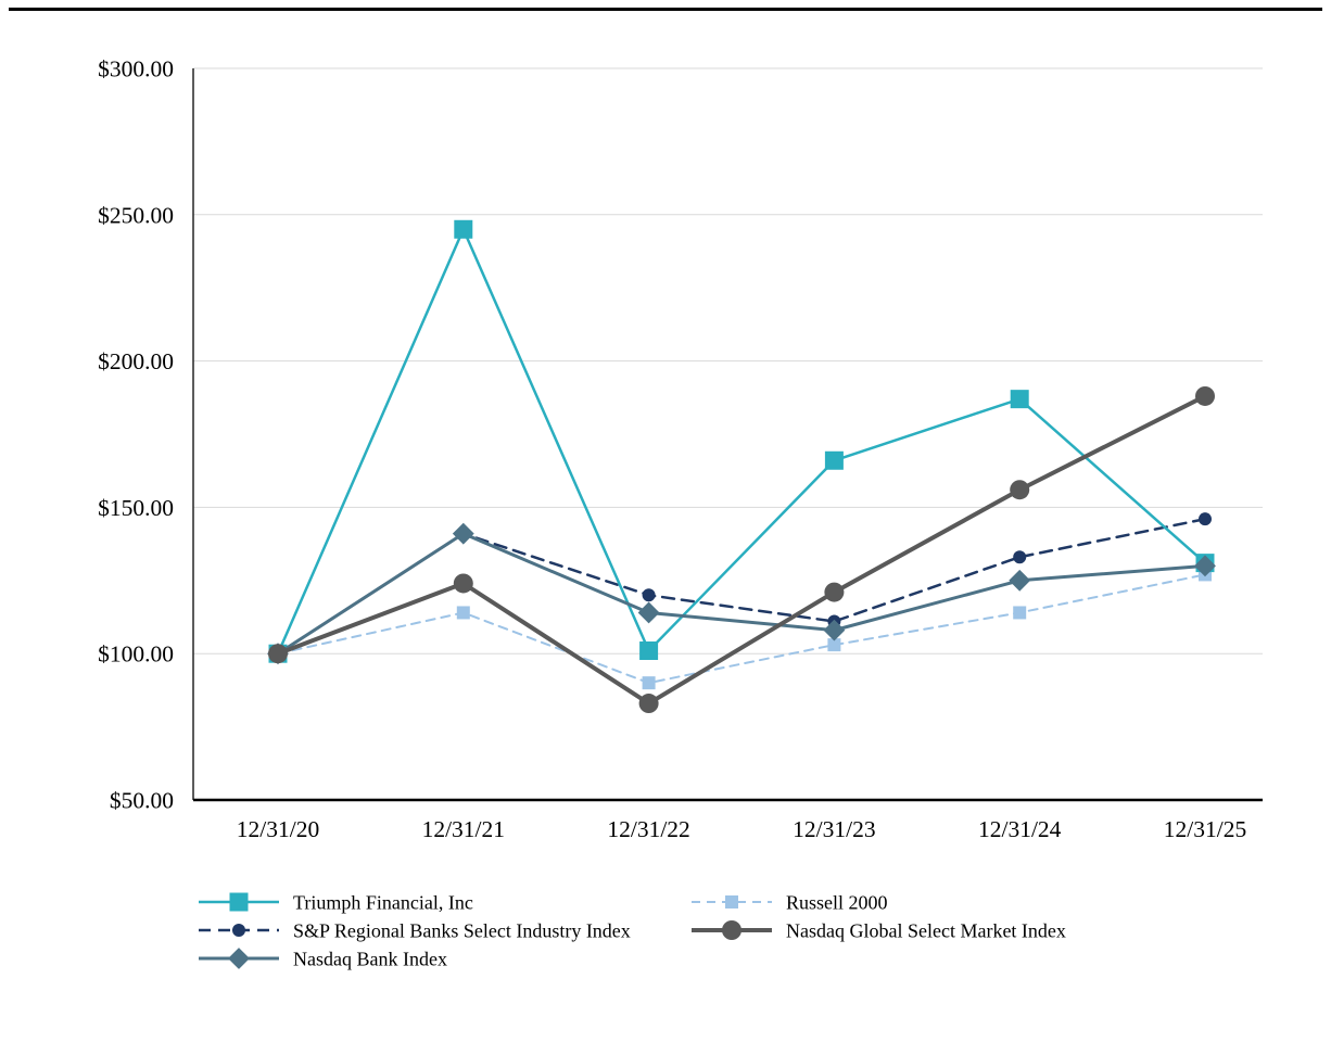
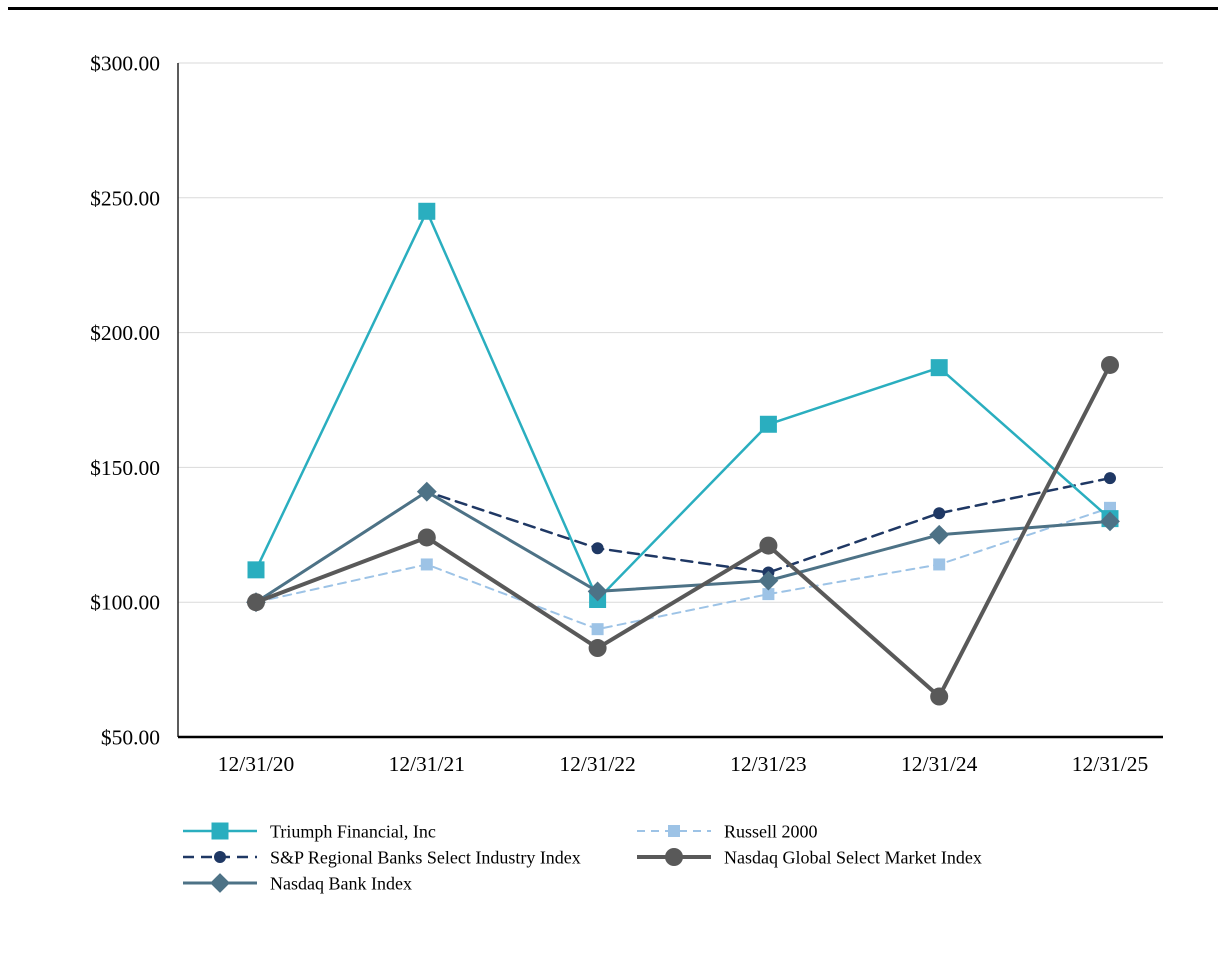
Triumph Financial, Inc/12/31/20: $100 -> $112
Nasdaq Bank Index/12/31/22: $114 -> $104
Nasdaq Global Select Market Index/12/31/24: $156 -> $65
Russell 2000/12/31/25: $127 -> $135
